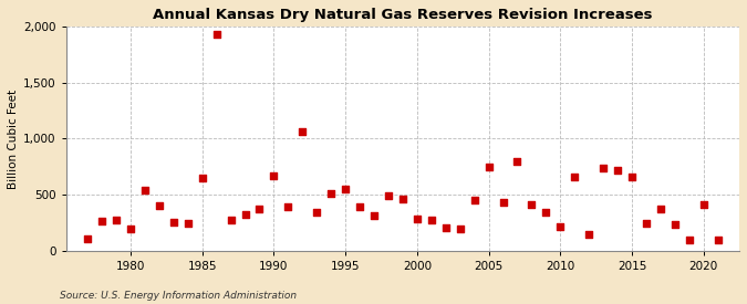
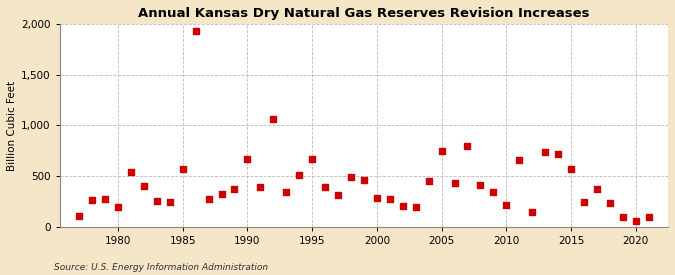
1985: 650 -> 570
1995: 550 -> 670
2015: 660 -> 570
2020: 410 -> 60
